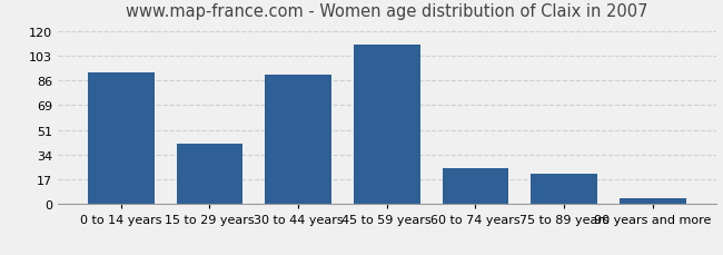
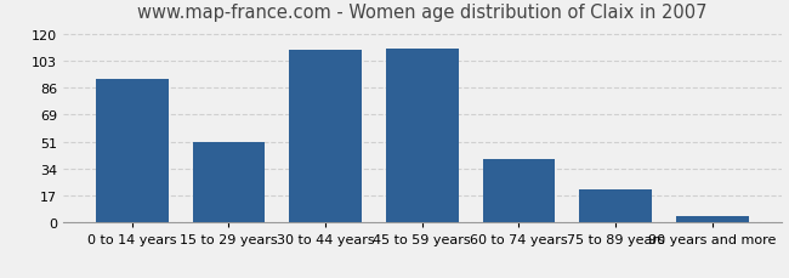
15 to 29 years: 42 -> 51
30 to 44 years: 90 -> 110
60 to 74 years: 25 -> 40
